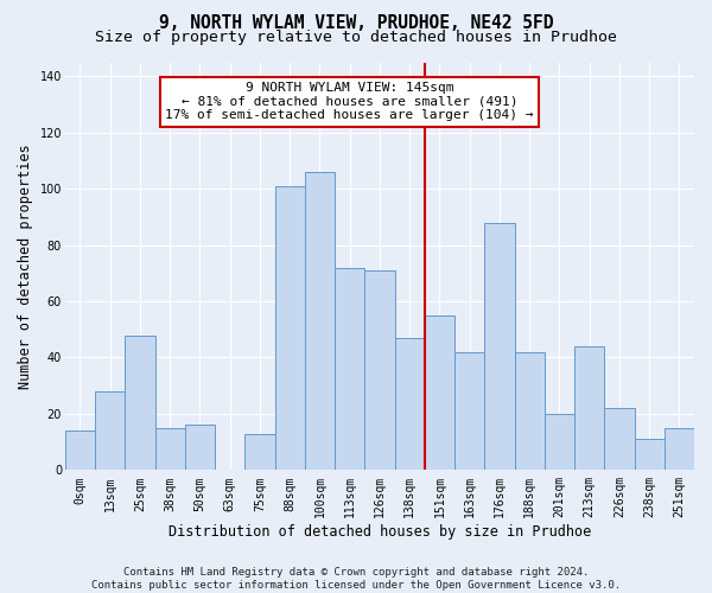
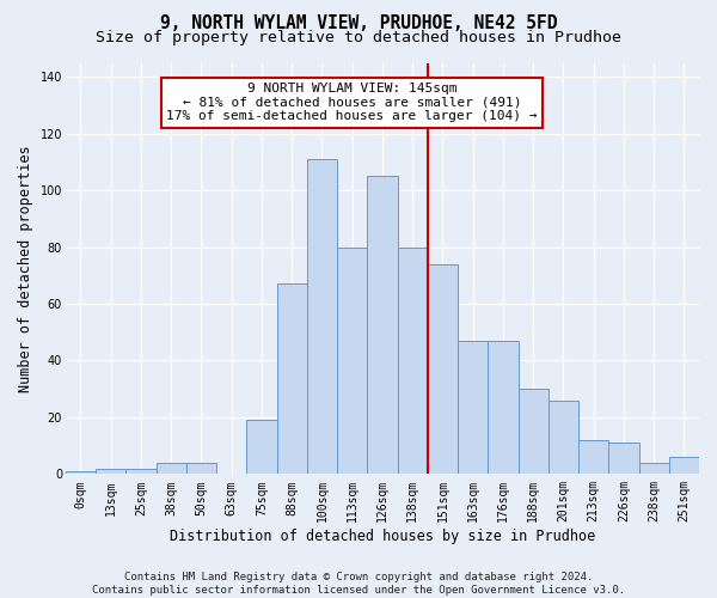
0sqm: 14 -> 1
13sqm: 28 -> 2
25sqm: 48 -> 2
38sqm: 15 -> 4
50sqm: 16 -> 4
75sqm: 13 -> 19
88sqm: 101 -> 67
100sqm: 106 -> 111
113sqm: 72 -> 80
126sqm: 71 -> 105
138sqm: 47 -> 80
151sqm: 55 -> 74
163sqm: 42 -> 47
176sqm: 88 -> 47
188sqm: 42 -> 30
201sqm: 20 -> 26
213sqm: 44 -> 12
226sqm: 22 -> 11
238sqm: 11 -> 4
251sqm: 15 -> 6
